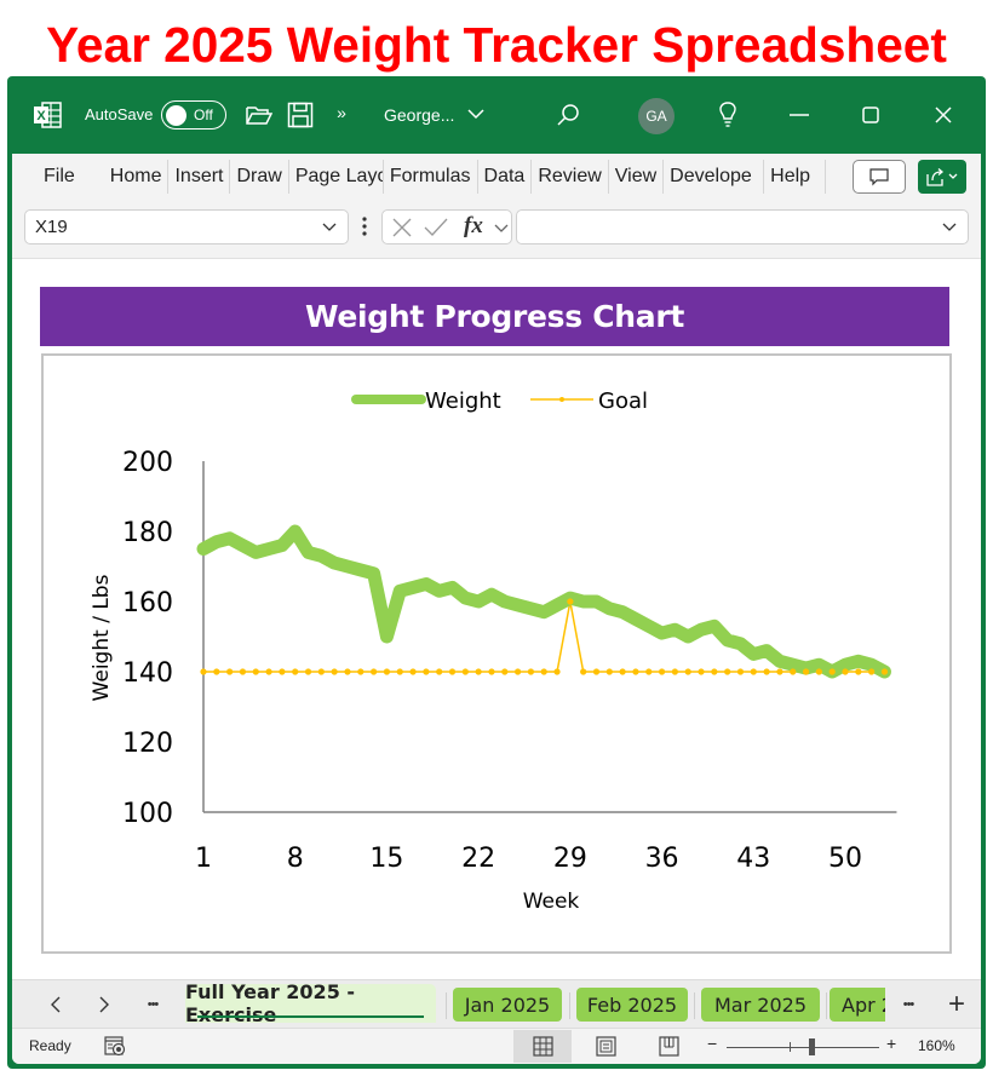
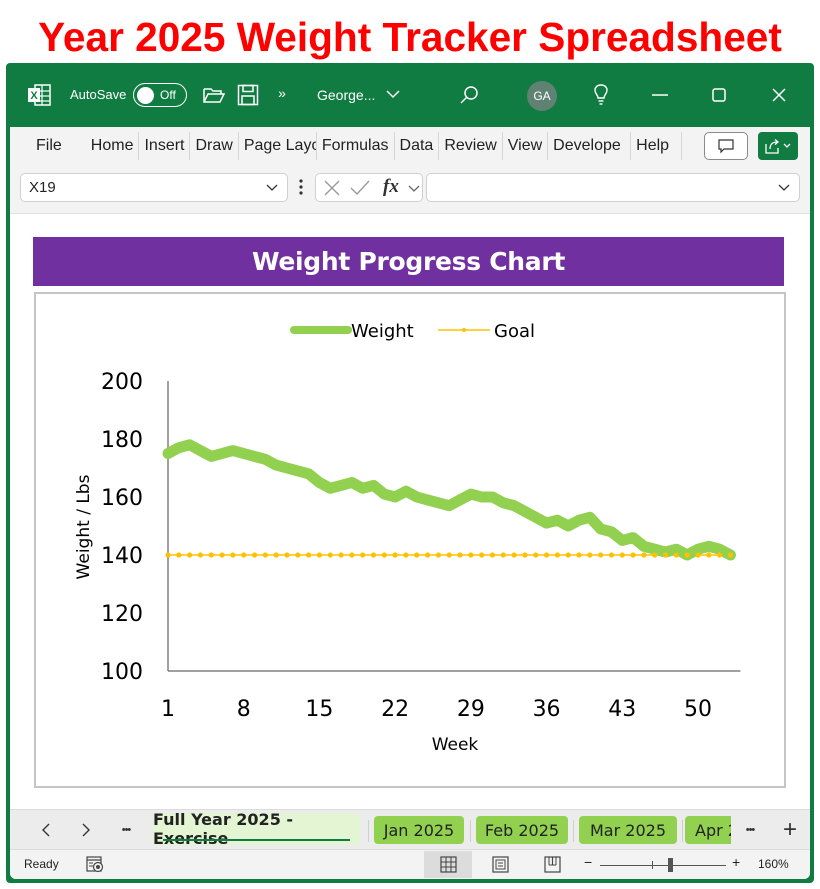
Weight/8: 180 -> 175
Weight/15: 150 -> 165
Goal/29: 160 -> 140
